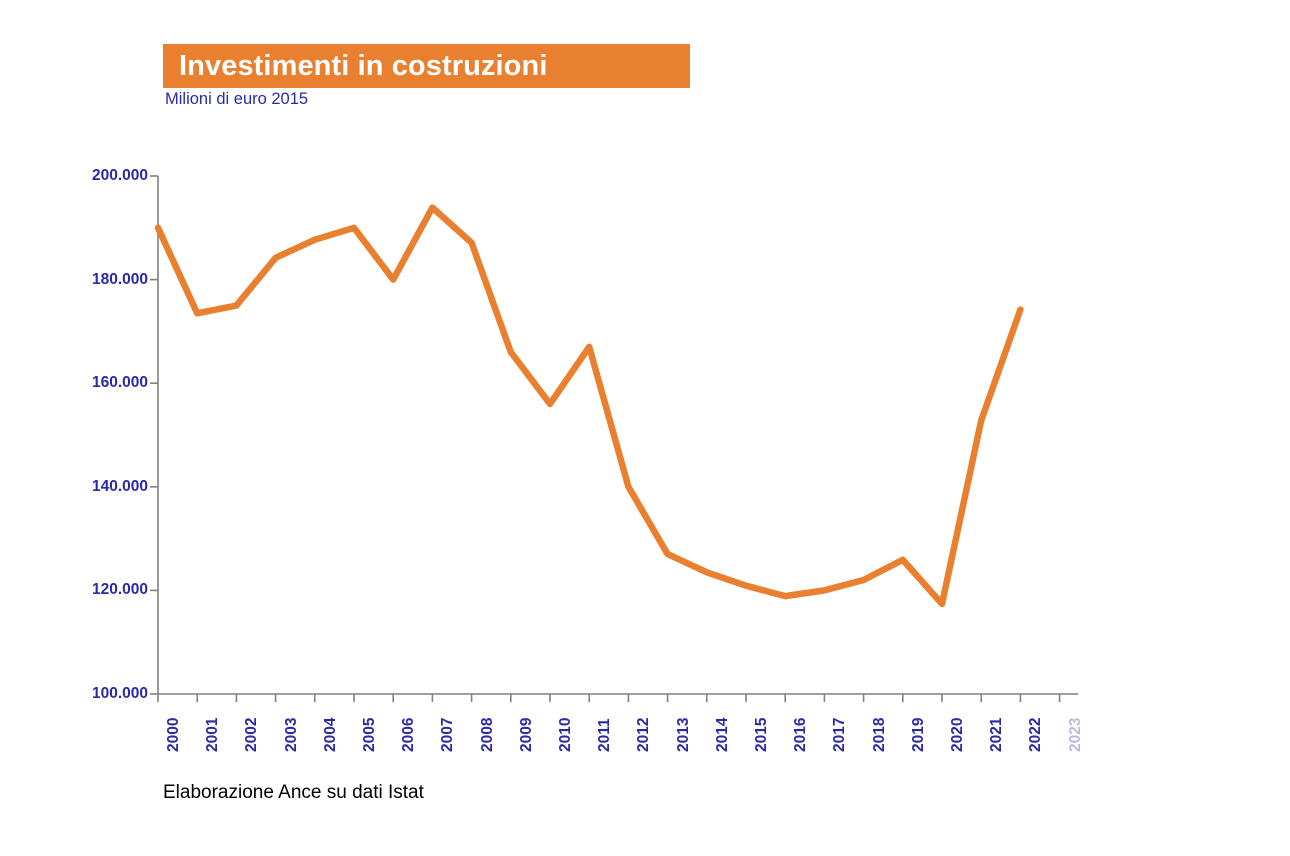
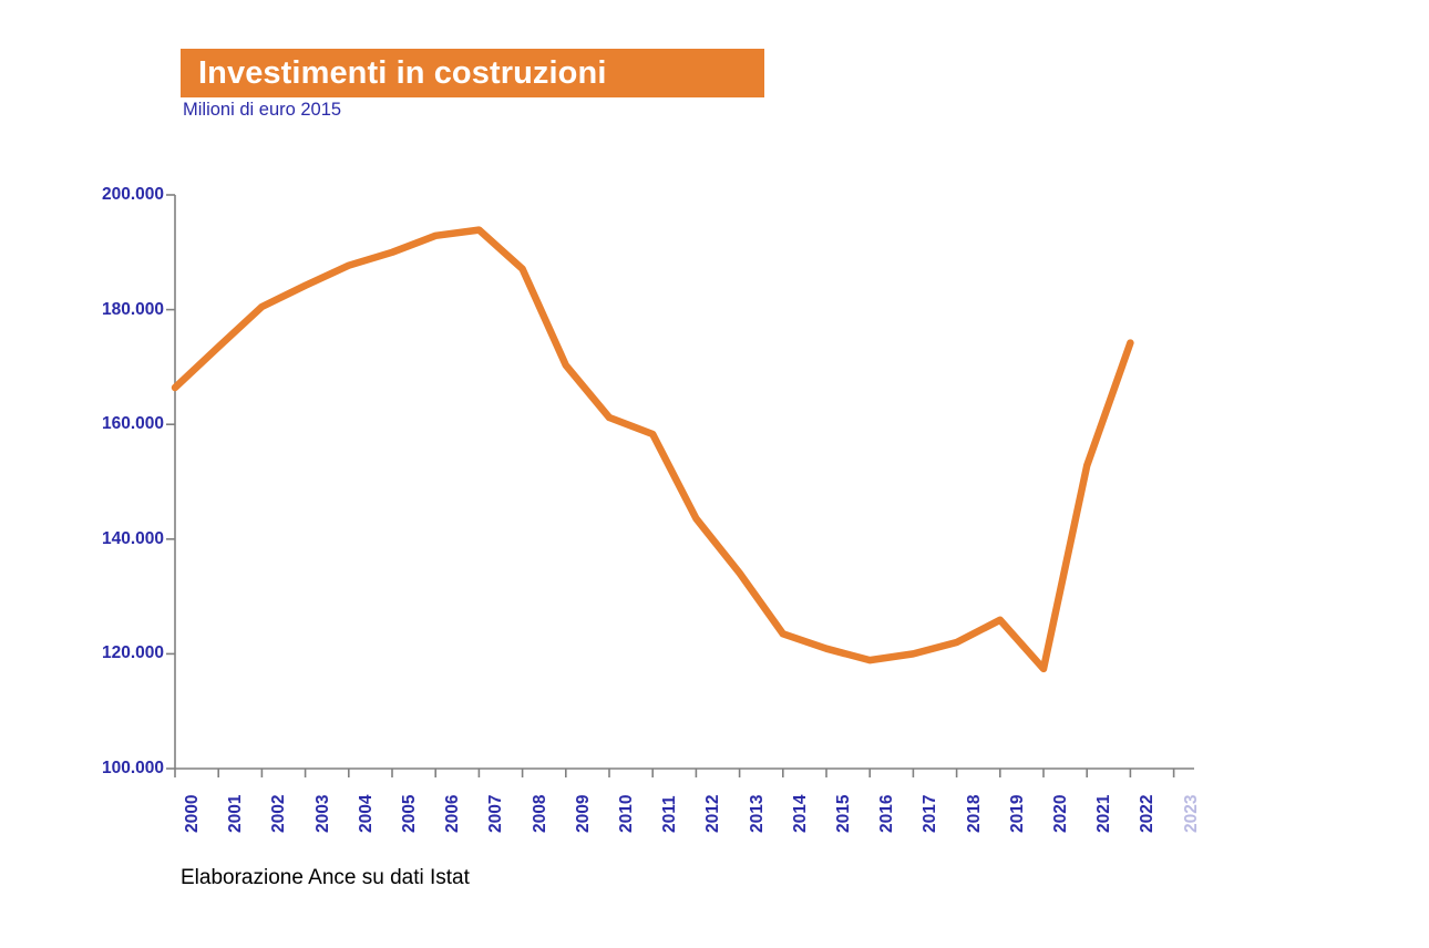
2000: 190000 -> 166000
2002: 175000 -> 180000
2006: 180000 -> 193000
2009: 166000 -> 170000
2010: 156000 -> 161000
2011: 167000 -> 158000
2012: 140000 -> 144000
2013: 127000 -> 134000
